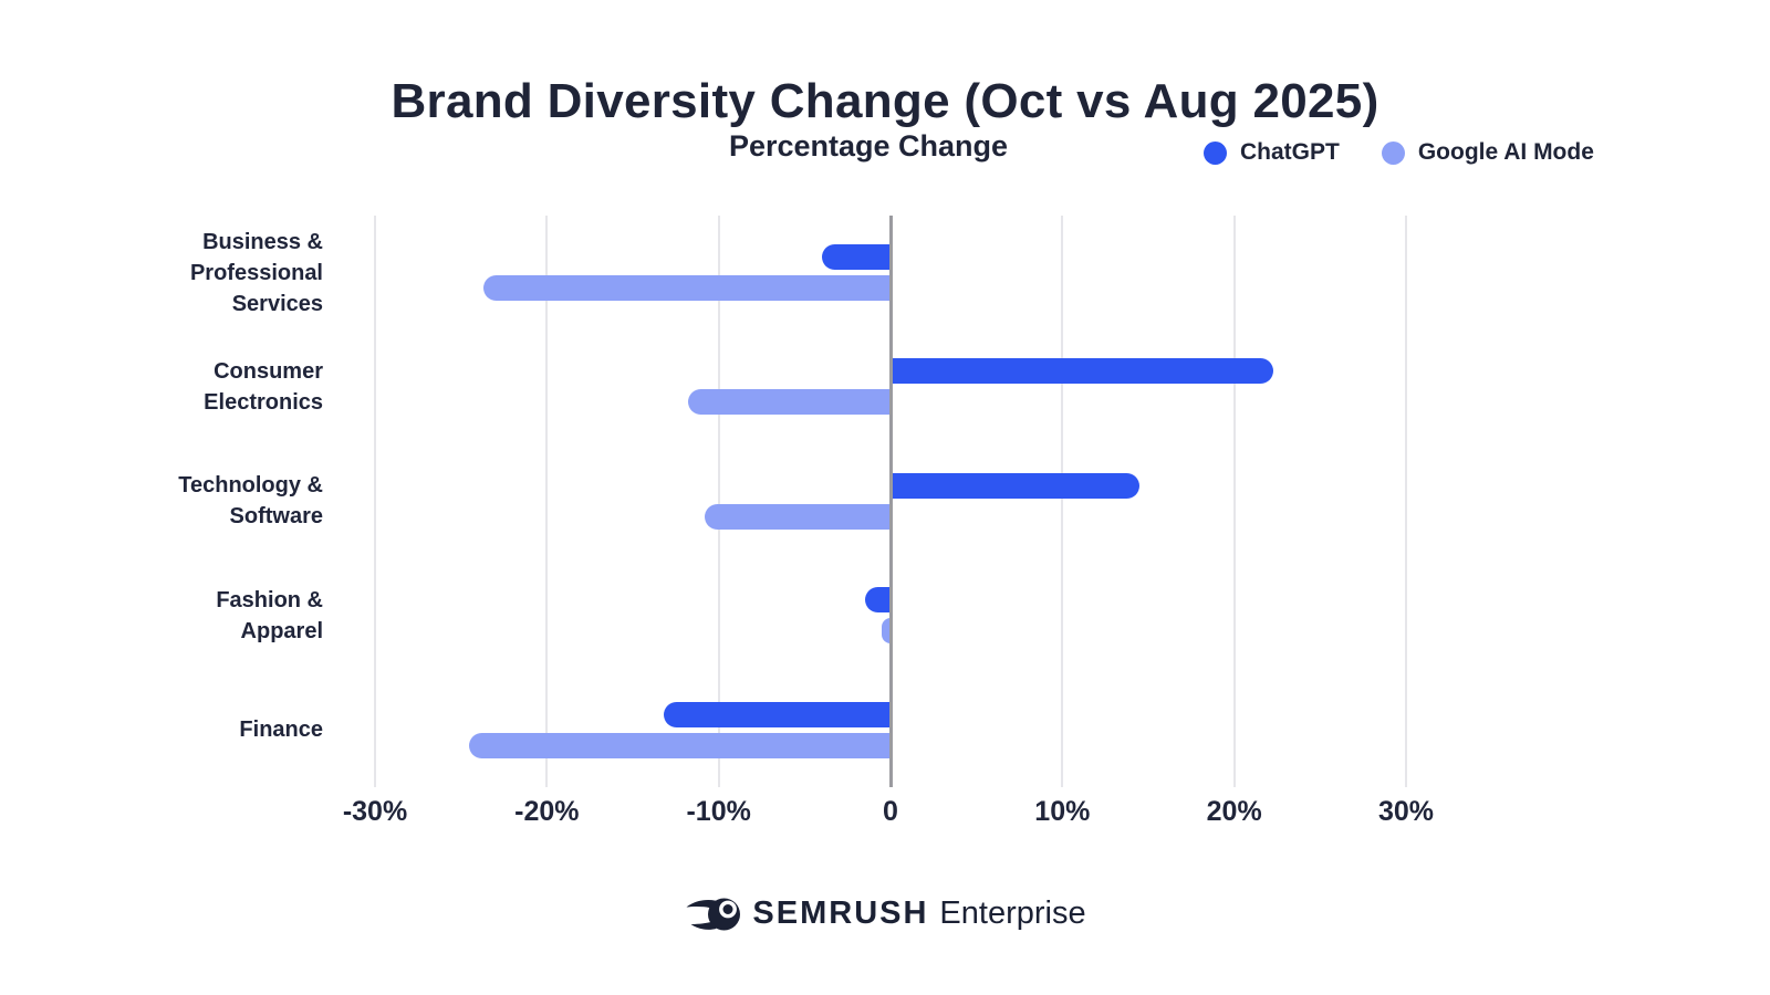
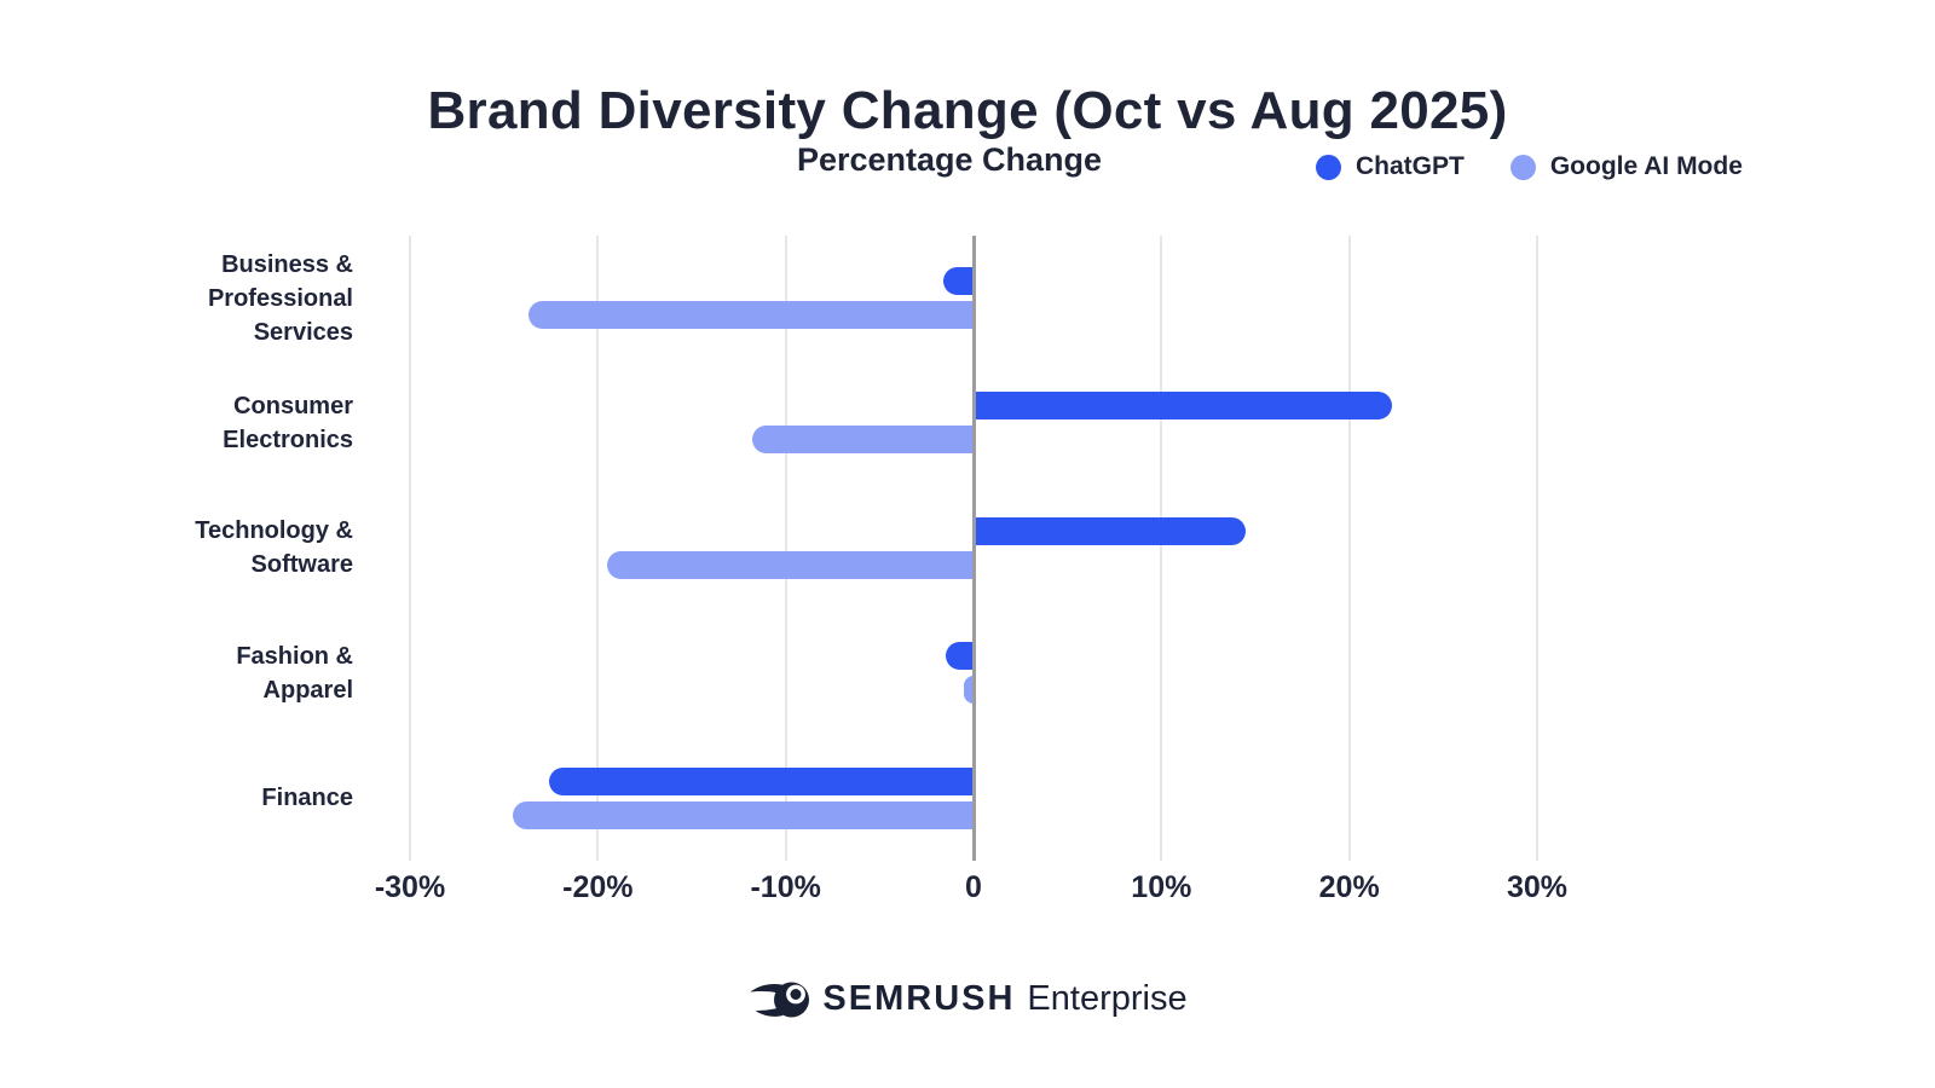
ChatGPT/Business & Professional Services: -4.0% -> -1.6%
Google AI Mode/Technology & Software: -10.8% -> -19.5%
ChatGPT/Finance: -13.2% -> -22.6%
